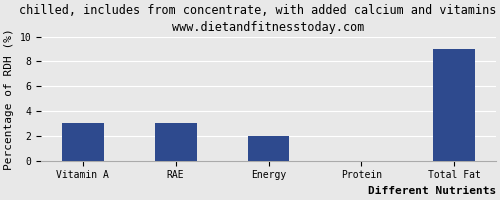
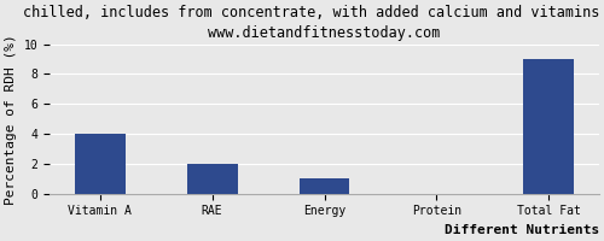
Vitamin A: 3 -> 4
RAE: 3 -> 2
Energy: 2 -> 1
